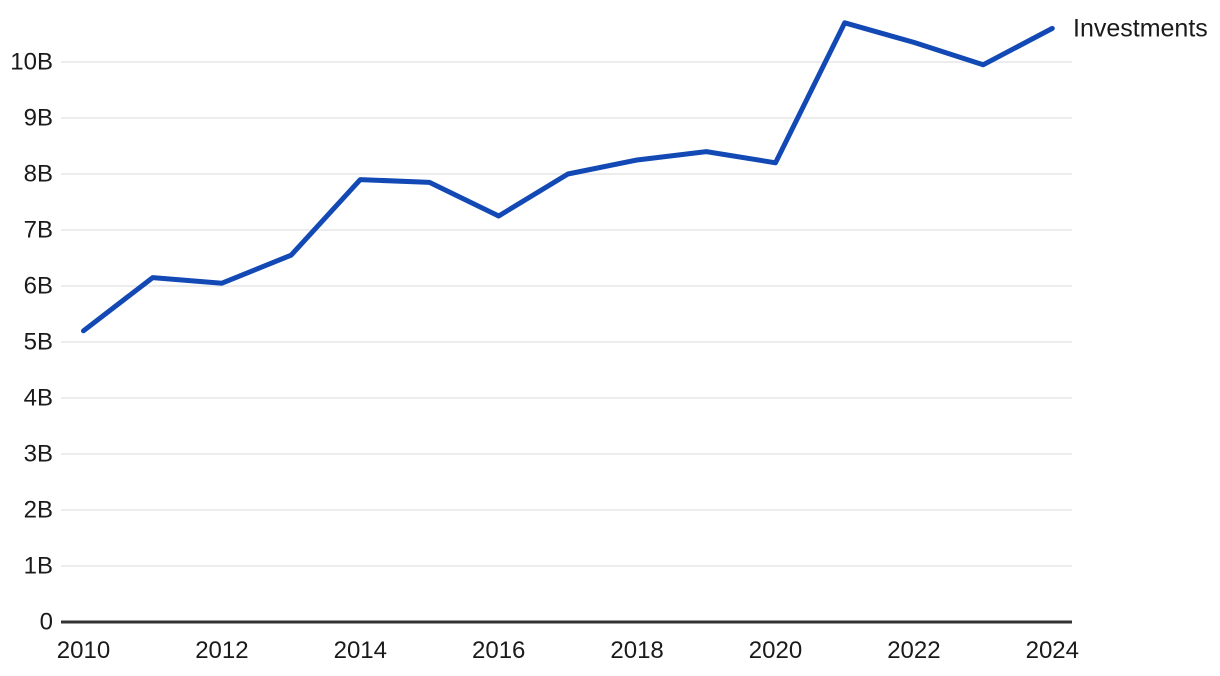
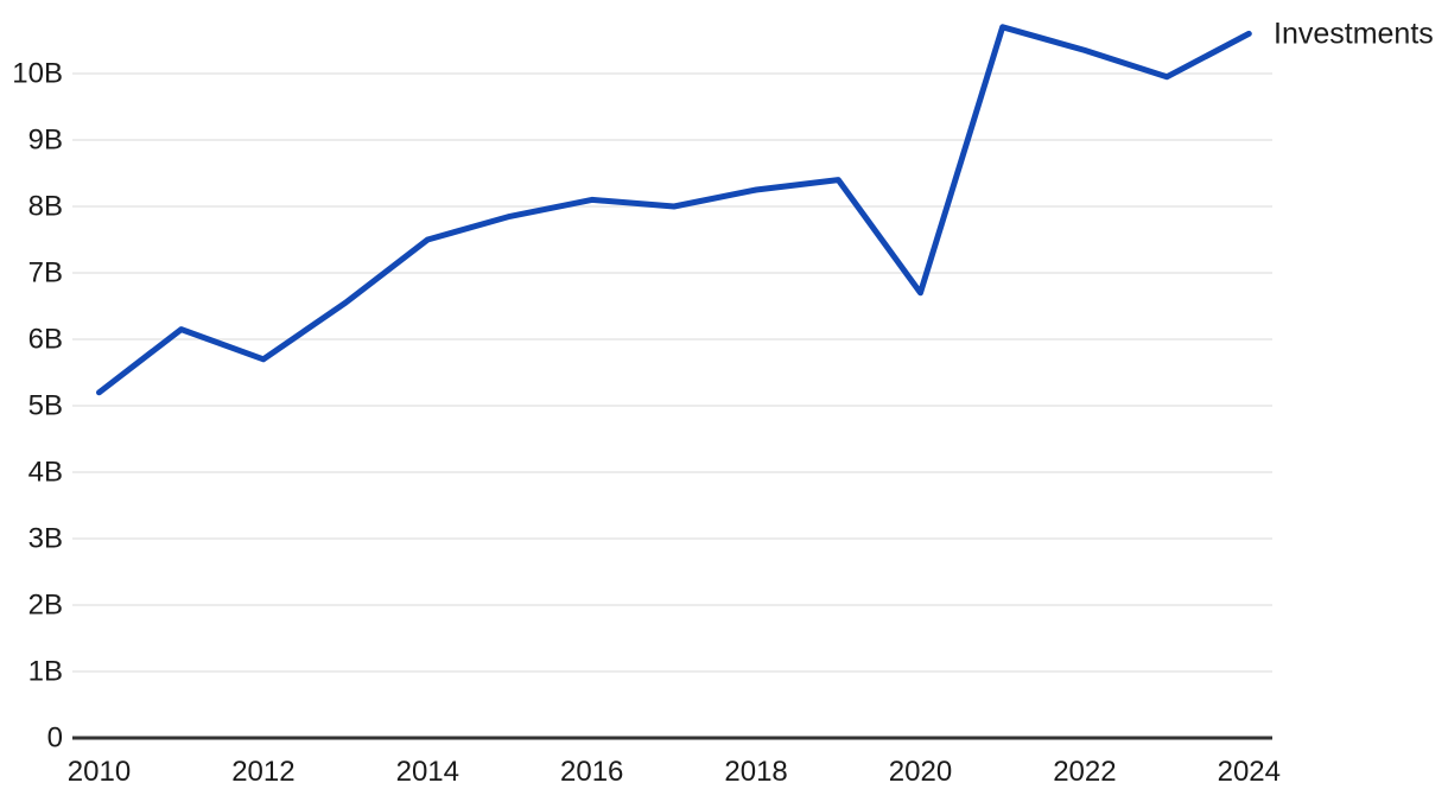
2012: 6.0B -> 5.7B
2014: 7.9B -> 7.5B
2016: 7.2B -> 8.1B
2020: 8.2B -> 6.7B
